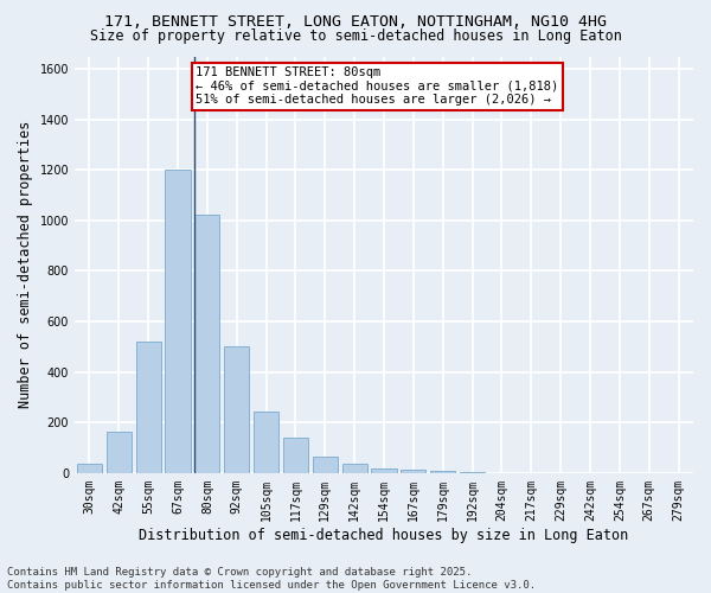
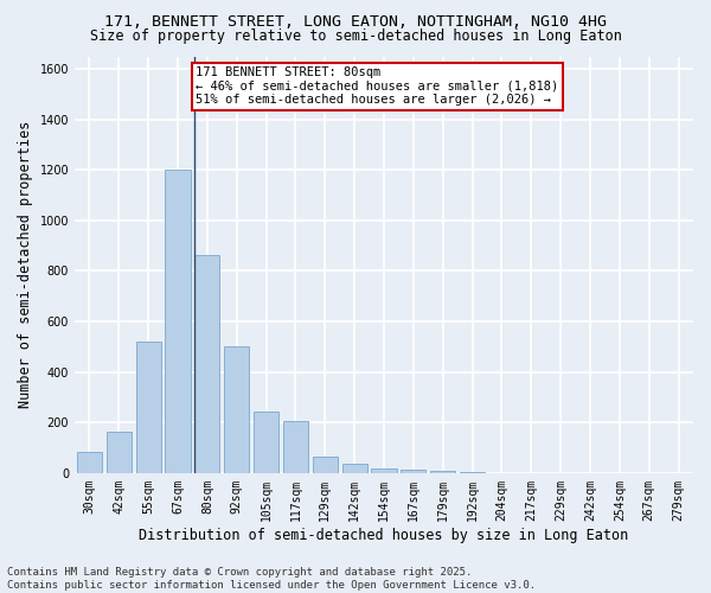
30sqm: 35 -> 85
80sqm: 1025 -> 865
117sqm: 140 -> 205
